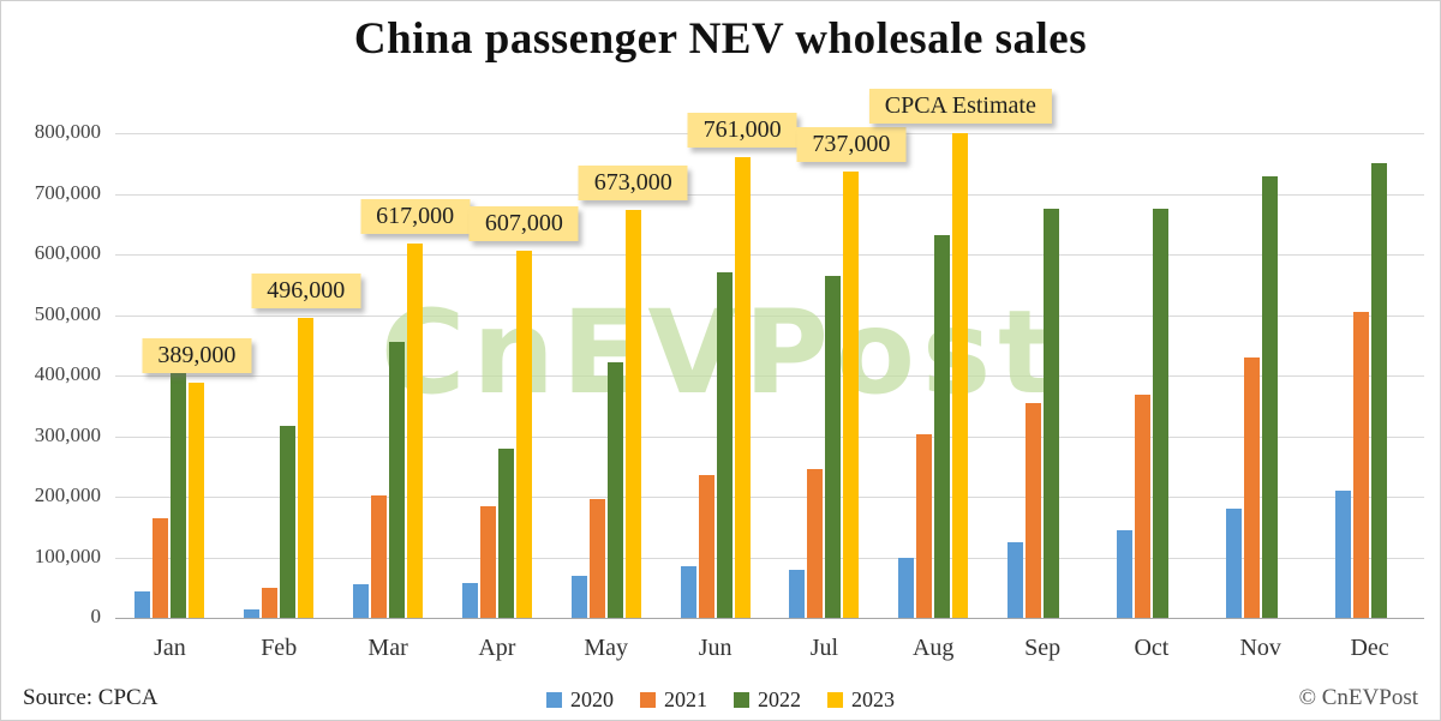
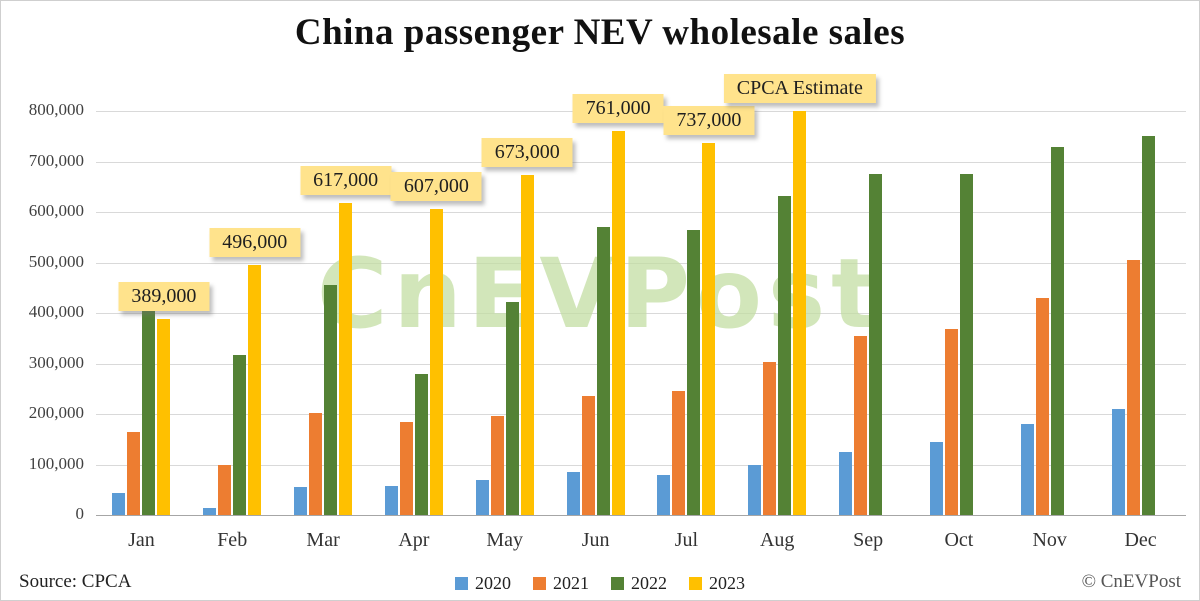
2021/Feb: 50000 -> 100000
